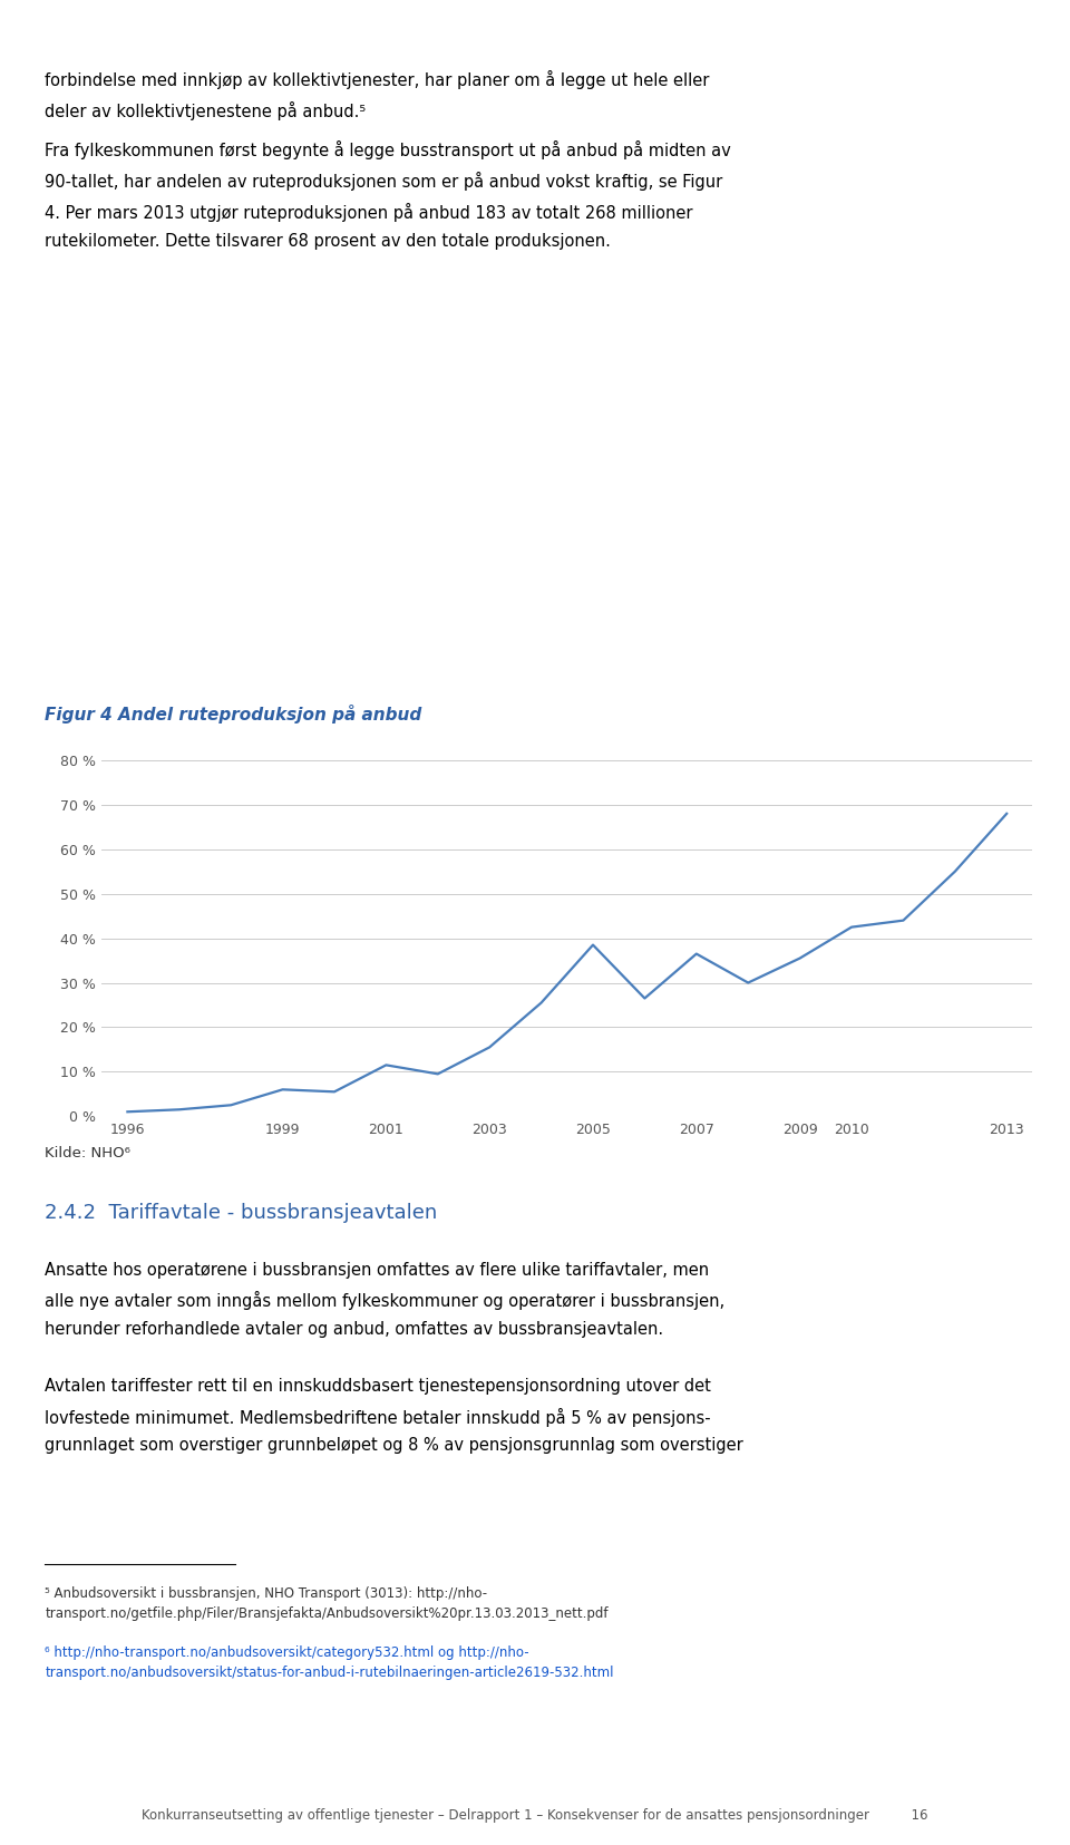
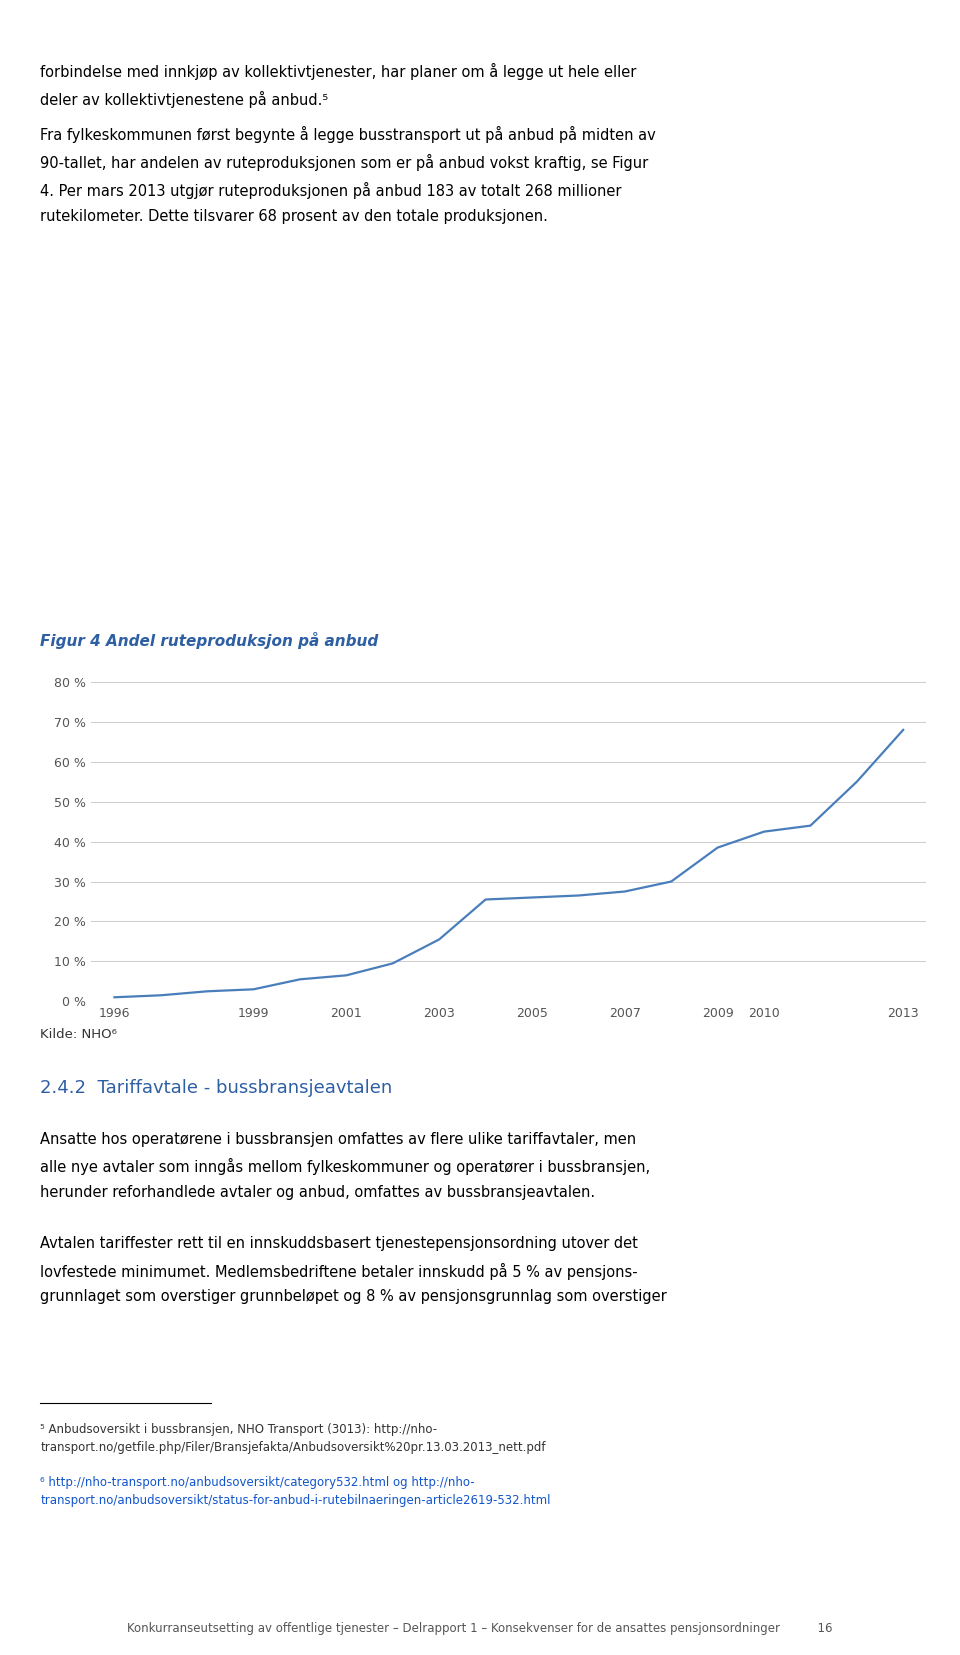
1999: 6.0 % -> 3.0 %
2001: 11.5 % -> 6.5 %
2005: 38.5 % -> 26.0 %
2007: 36.5 % -> 27.5 %
2009: 35.5 % -> 38.5 %
